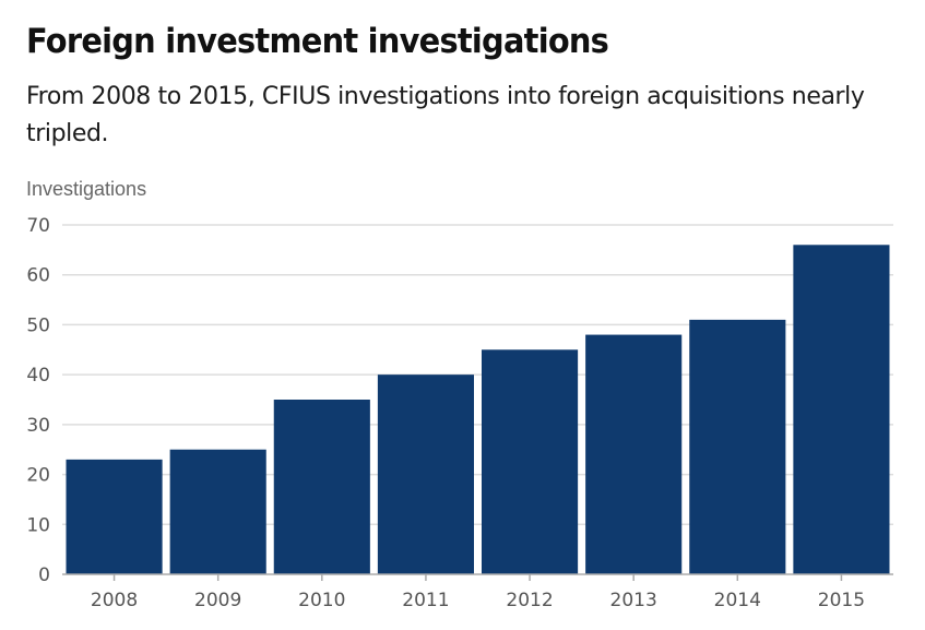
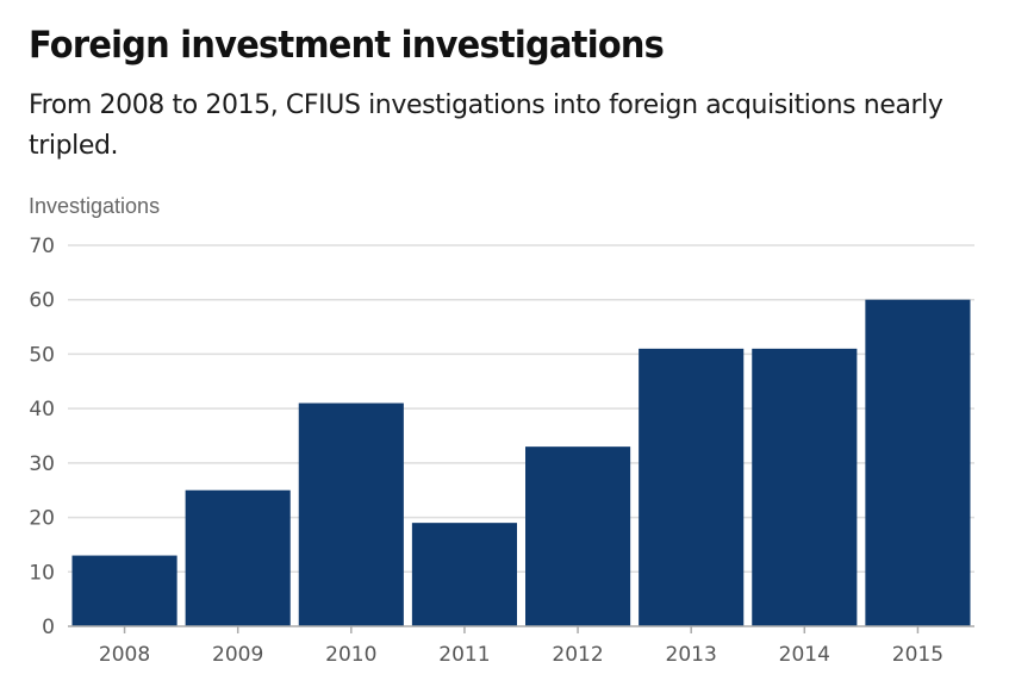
2008: 23 -> 13
2010: 35 -> 41
2011: 40 -> 19
2012: 45 -> 33
2013: 48 -> 51
2015: 66 -> 60
